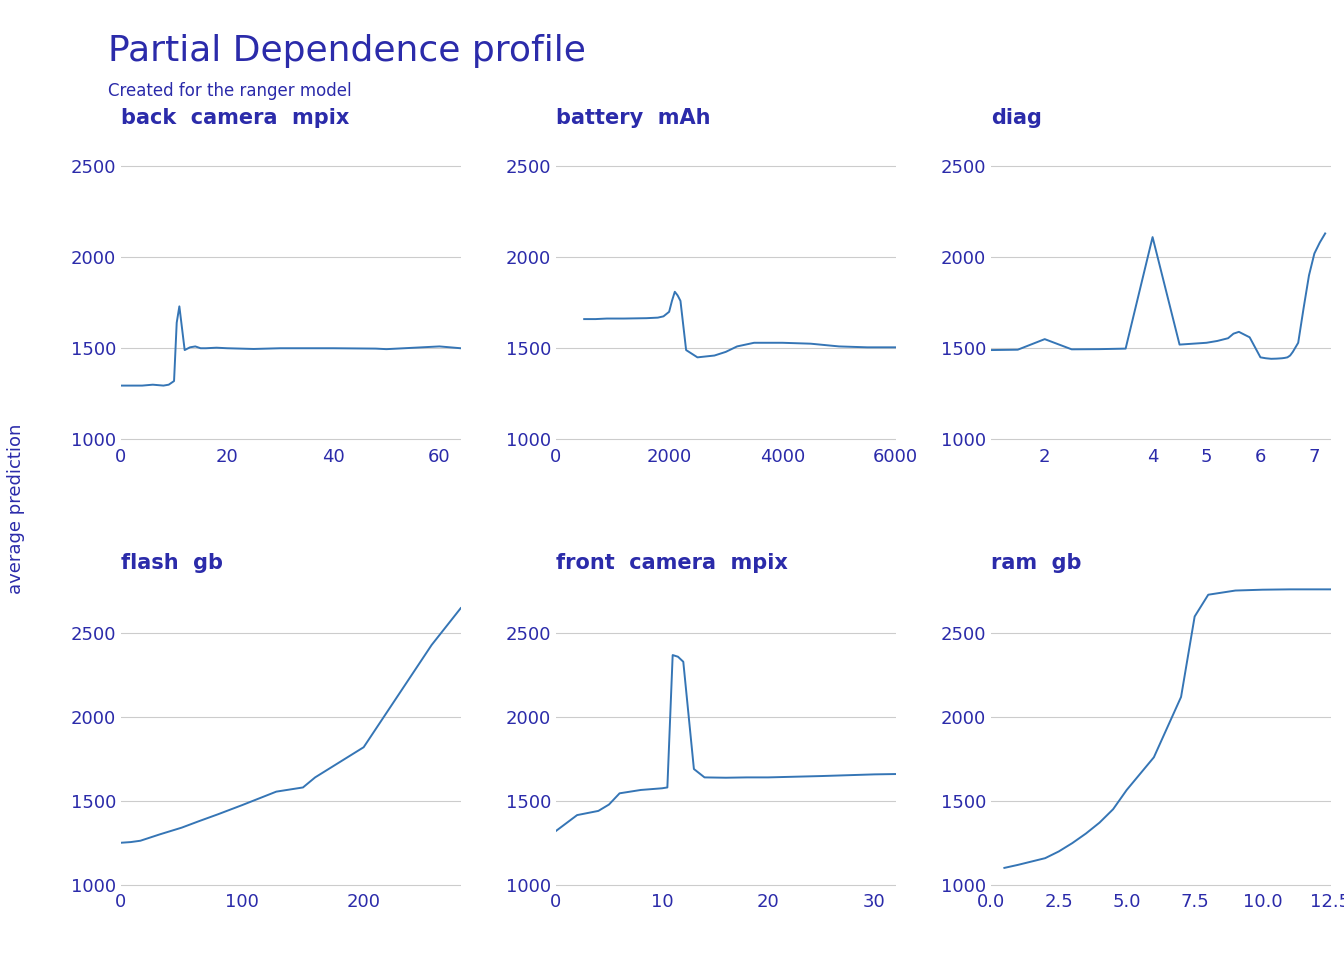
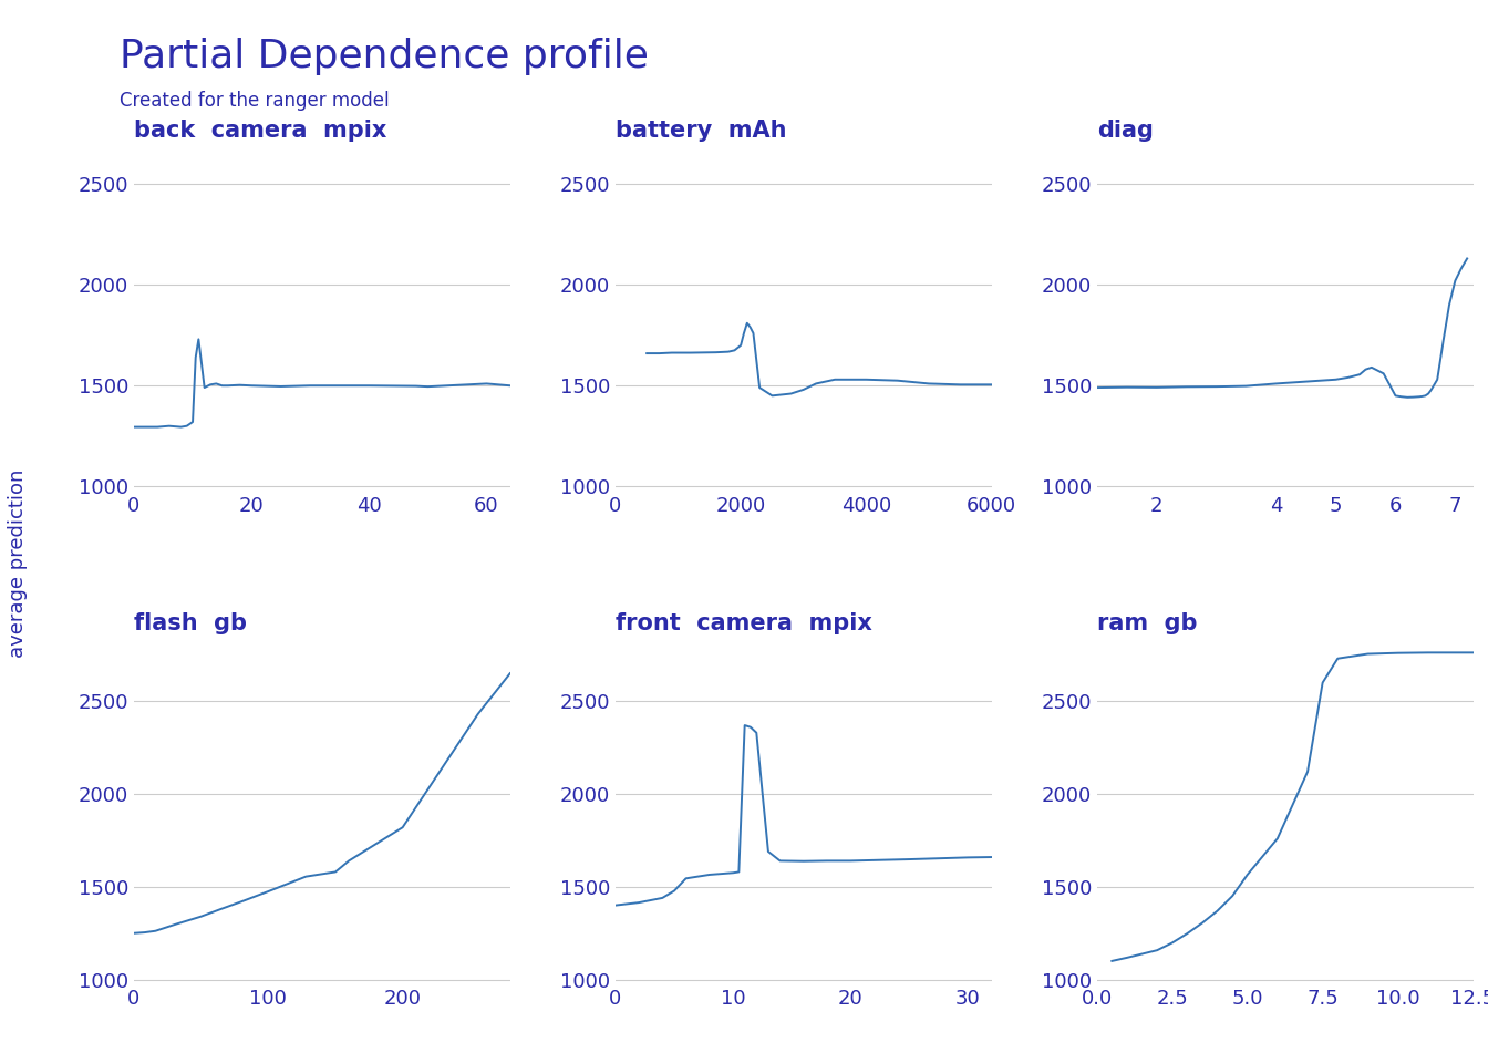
diag/2: 1550 -> 1490
diag/4: 2110 -> 1510
front camera mpix/0: 1320 -> 1400
